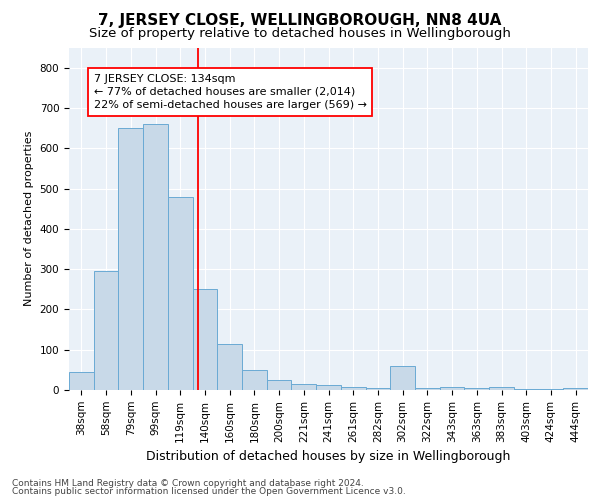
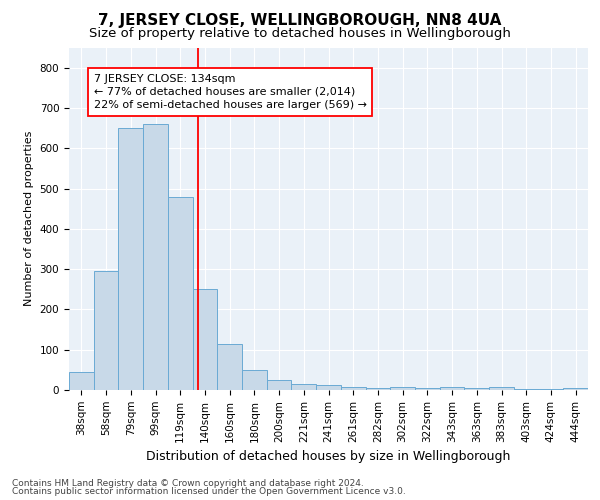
302sqm: 60 -> 8
